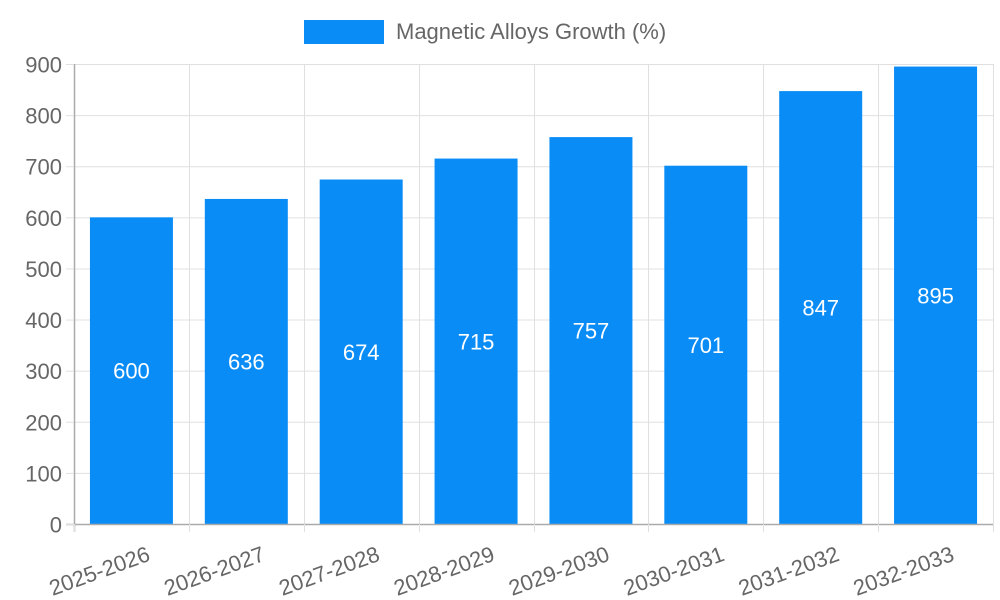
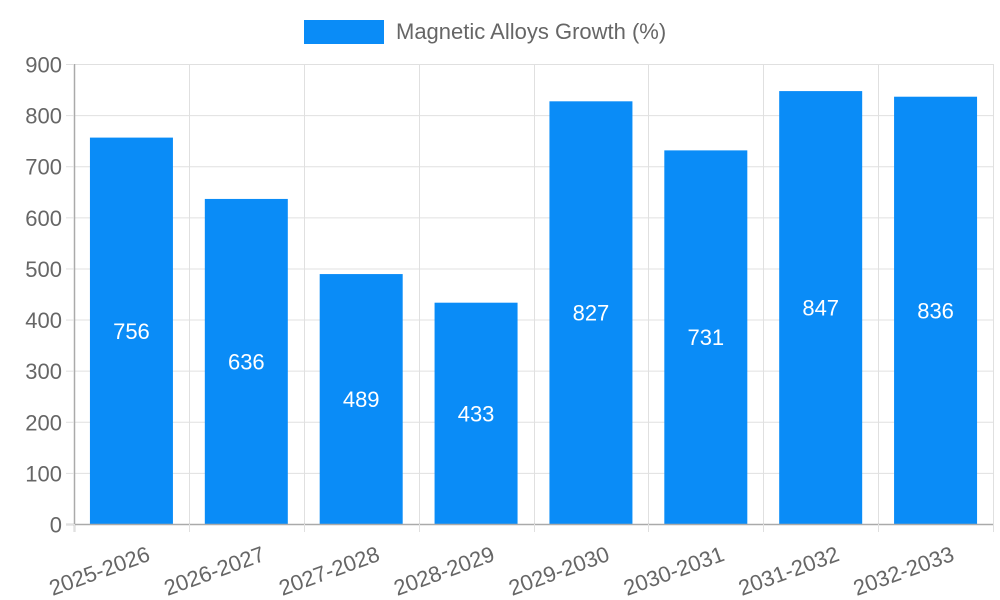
2025-2026: 600 -> 756
2027-2028: 674 -> 489
2028-2029: 715 -> 433
2029-2030: 757 -> 827
2030-2031: 701 -> 731
2032-2033: 895 -> 836
